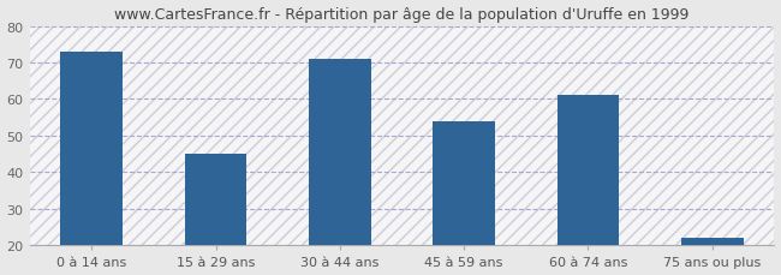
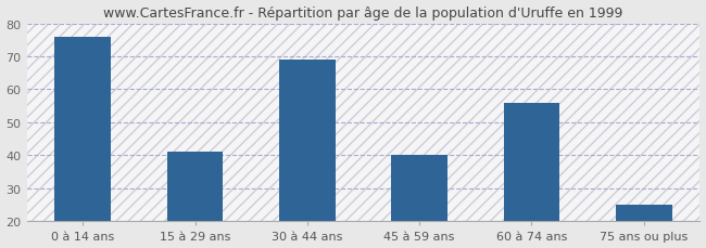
0 à 14 ans: 73 -> 76
15 à 29 ans: 45 -> 41
30 à 44 ans: 71 -> 69
45 à 59 ans: 54 -> 40
60 à 74 ans: 61 -> 56
75 ans ou plus: 22 -> 25
